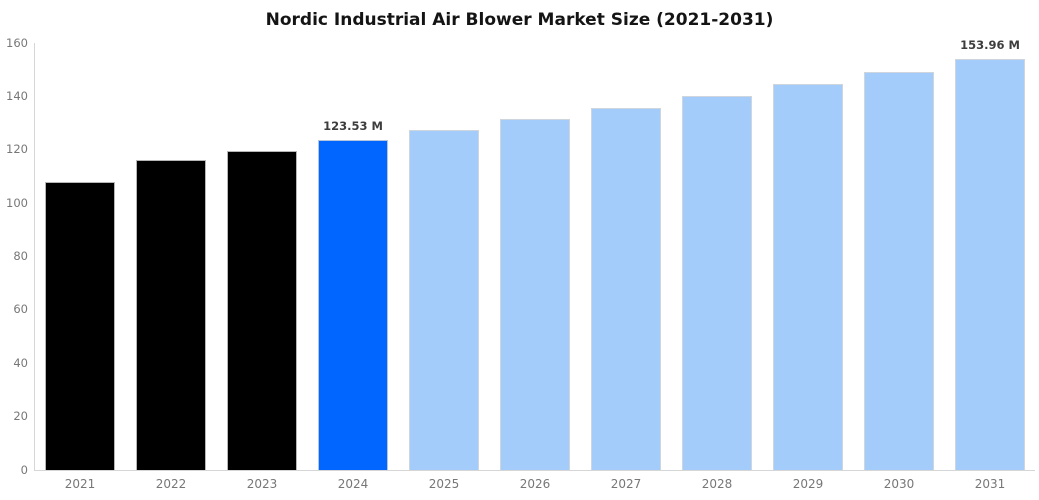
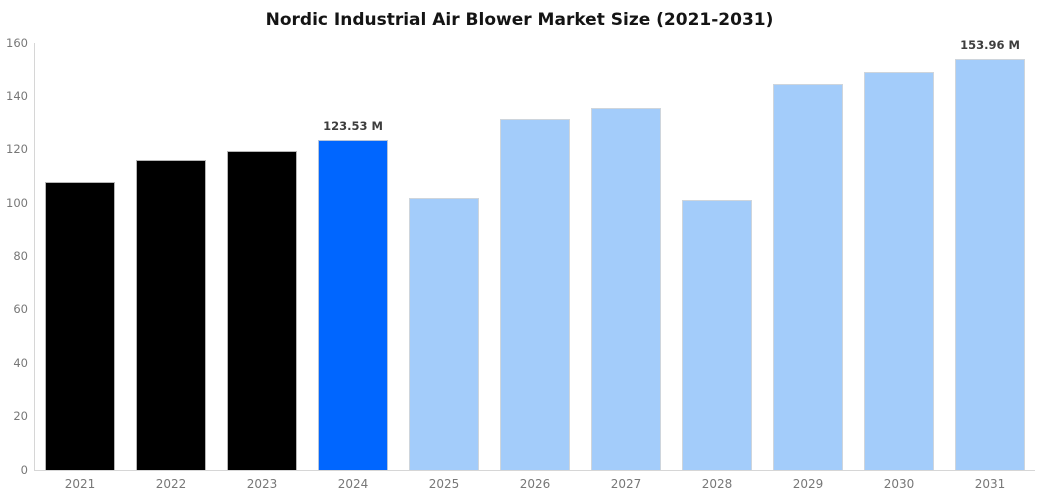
2025: 127 -> 102
2028: 140 -> 101
